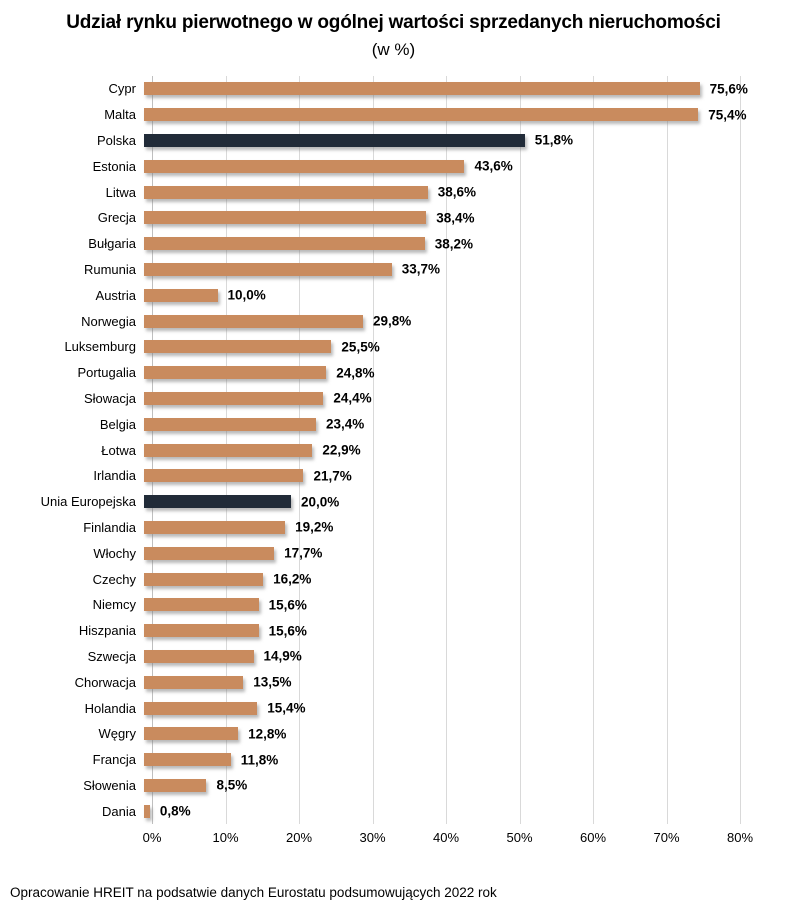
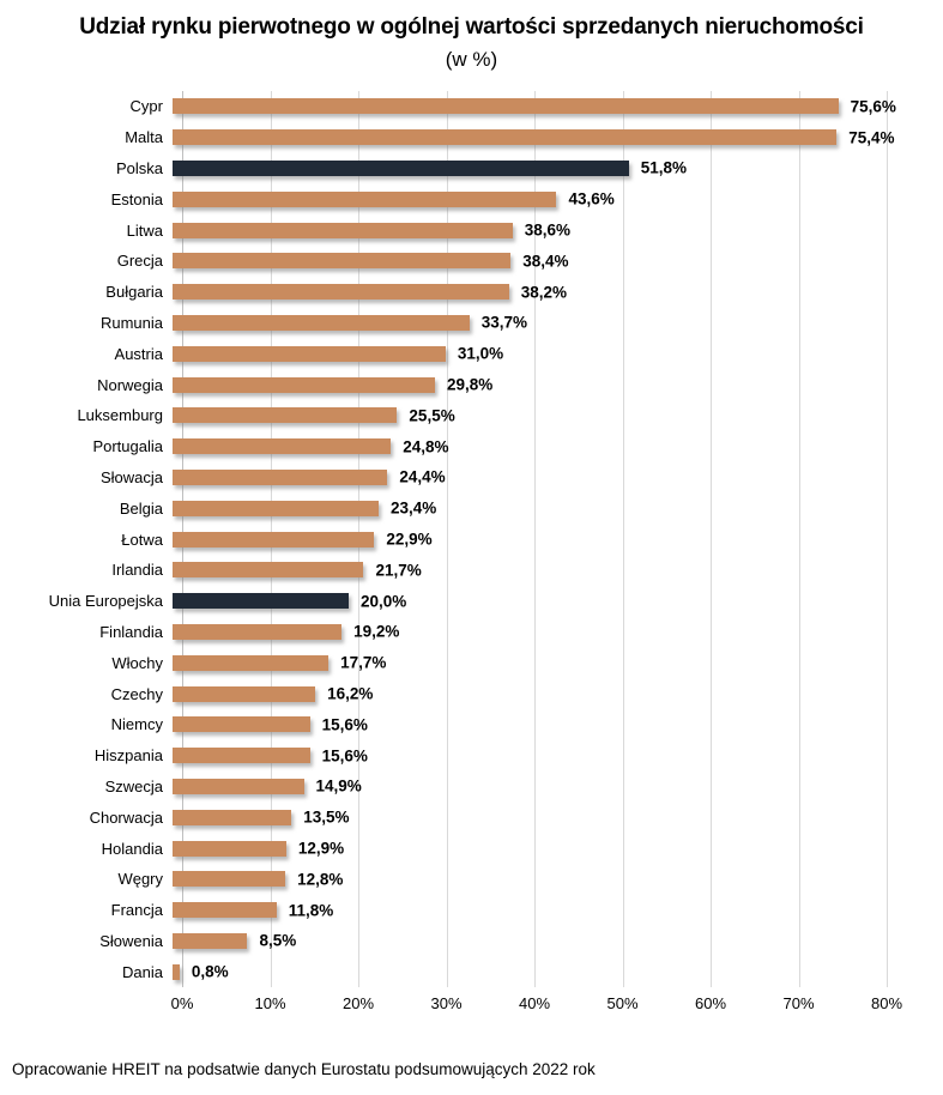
Austria: 10,0% -> 31,0%
Holandia: 15,4% -> 12,9%
